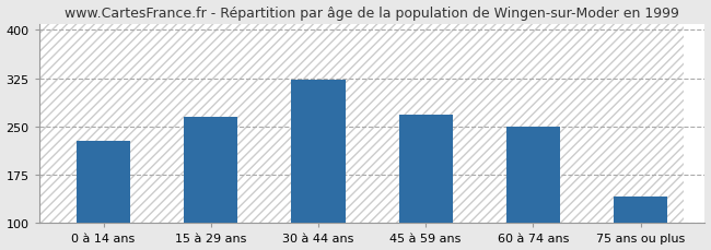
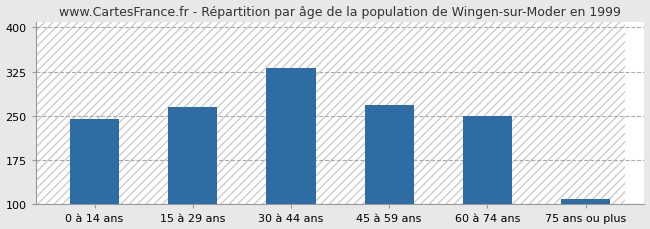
0 à 14 ans: 228 -> 245
30 à 44 ans: 322 -> 332
75 ans ou plus: 142 -> 110
